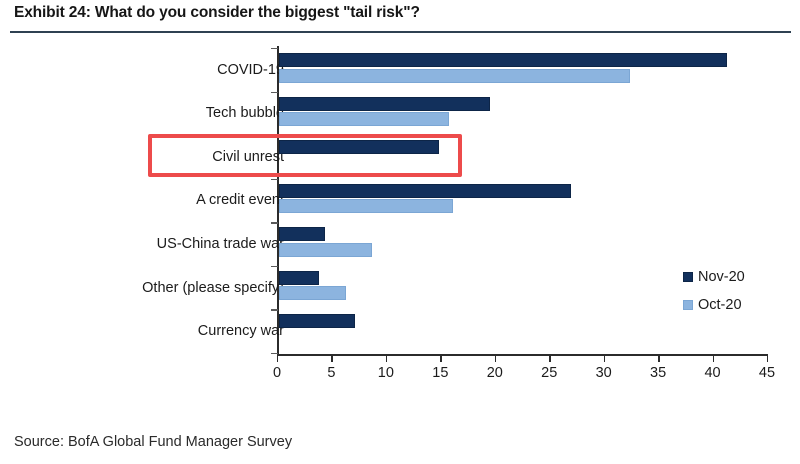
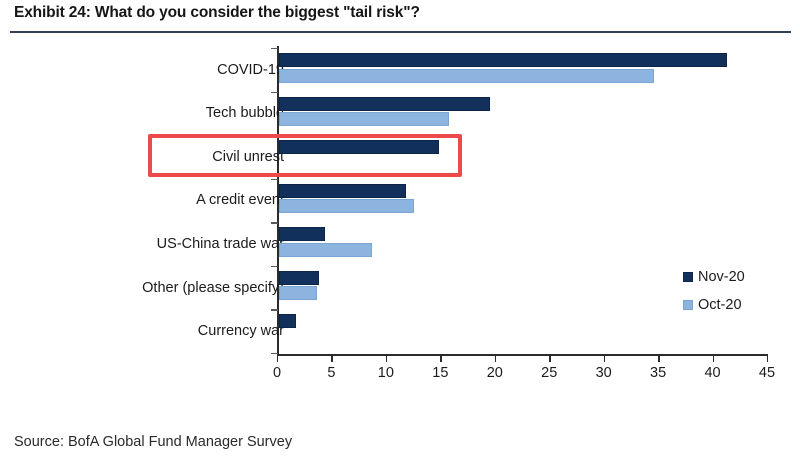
Oct-20/COVID-19: 32.3 -> 34.5
Nov-20/A credit event: 26.9 -> 11.7
Oct-20/A credit event: 16.0 -> 12.4
Oct-20/Other (please specify): 6.2 -> 3.5
Nov-20/Currency war: 7.0 -> 1.6
